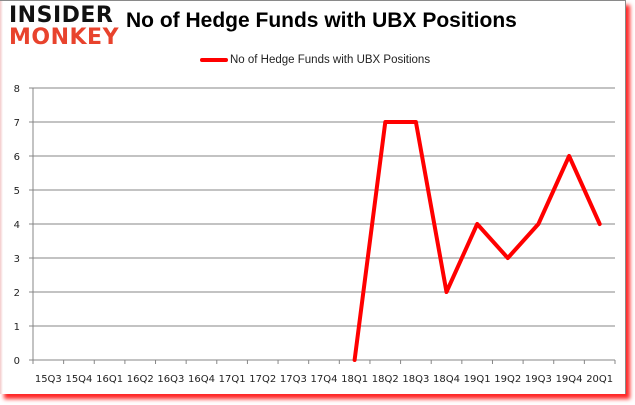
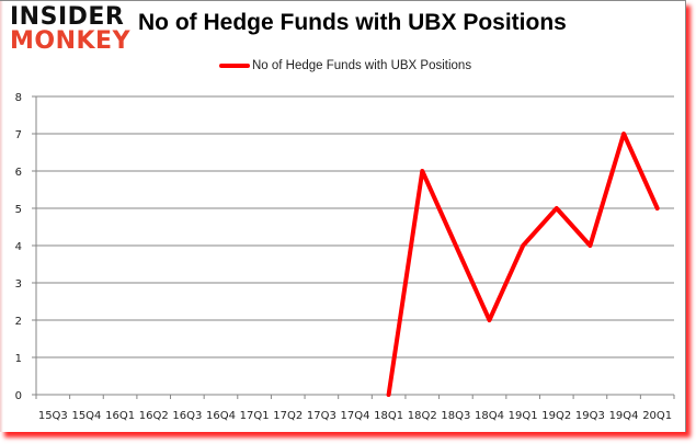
18Q2: 7 -> 6
18Q3: 7 -> 4
19Q2: 3 -> 5
19Q4: 6 -> 7
20Q1: 4 -> 5
